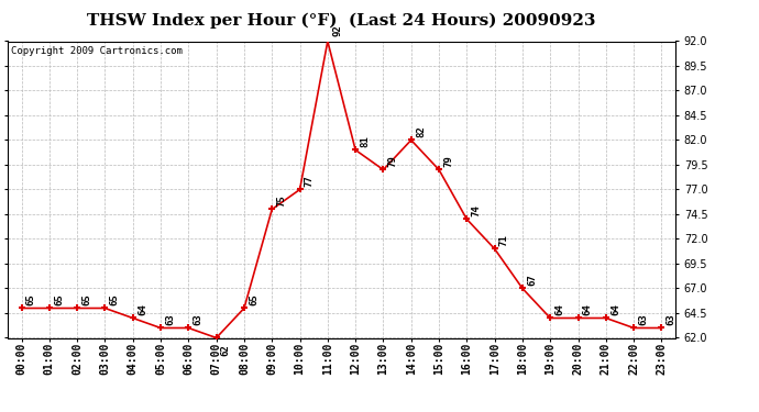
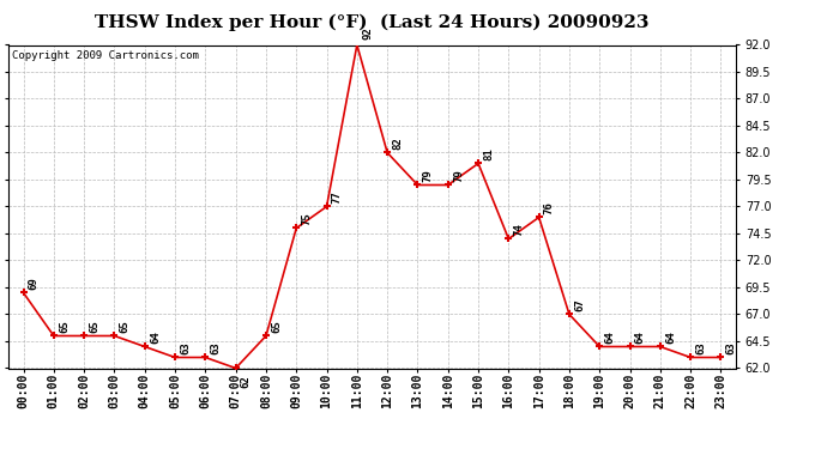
00:00: 65 -> 69
12:00: 81 -> 82
14:00: 82 -> 79
15:00: 79 -> 81
17:00: 71 -> 76
